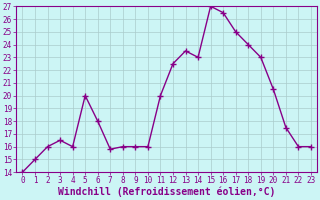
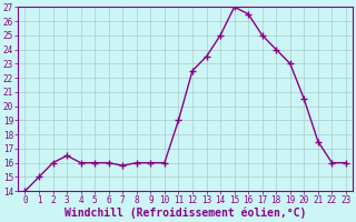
5: 20.0 -> 16.0
6: 18.0 -> 16.0
11: 20.0 -> 19.0
14: 23.0 -> 25.0
